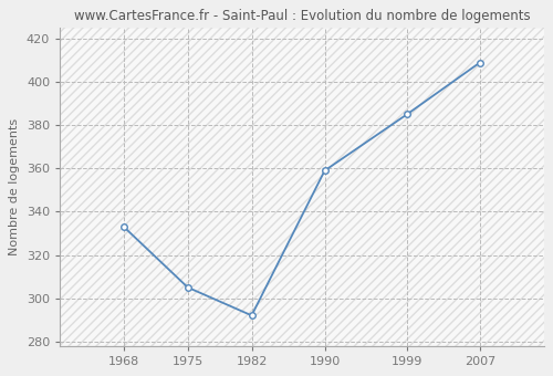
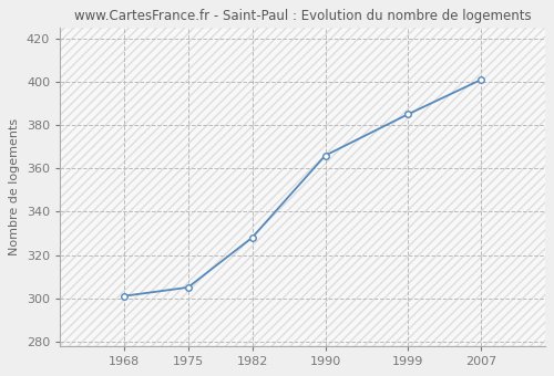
1968: 333 -> 301
1982: 292 -> 328
1990: 359 -> 366
2007: 409 -> 401
